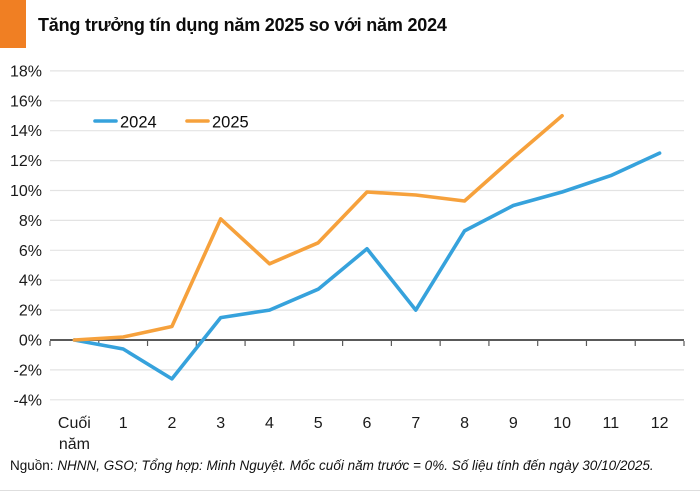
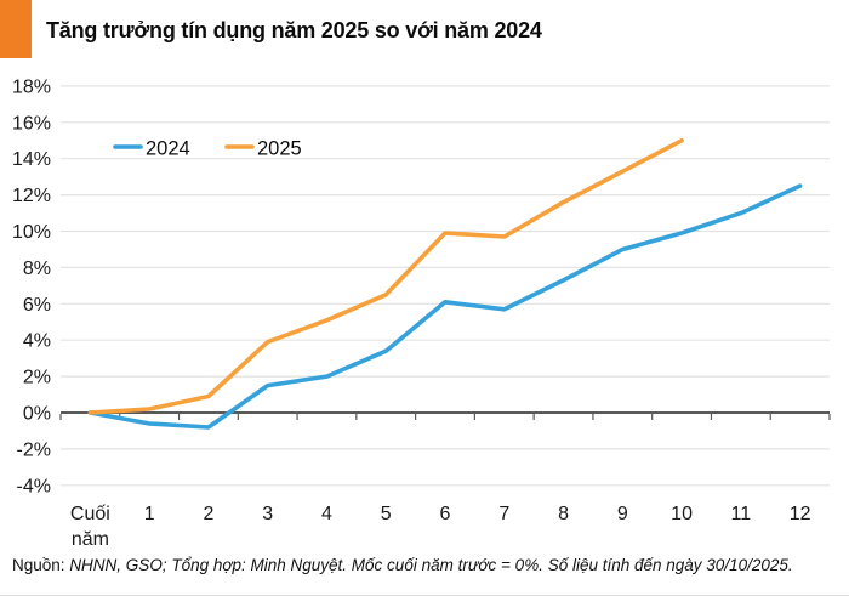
2024/2: -2.6% -> -0.8%
2025/3: 8.1% -> 3.9%
2024/7: 2.0% -> 5.7%
2025/8: 9.3% -> 11.6%
2025/9: 12.2% -> 13.3%
